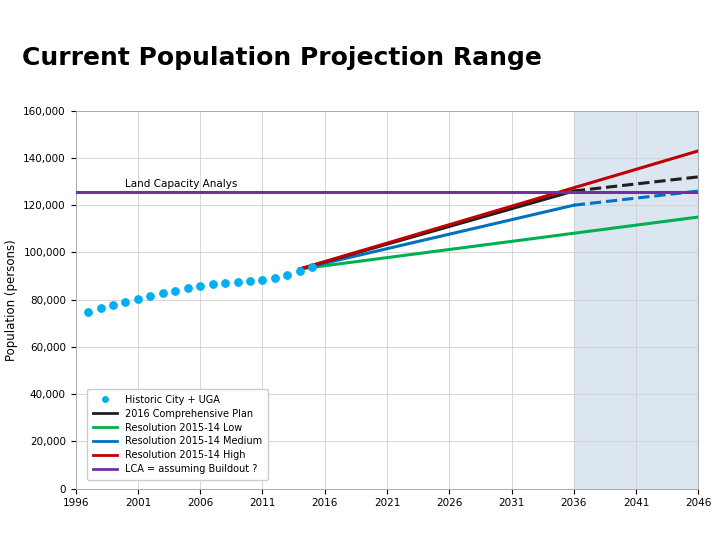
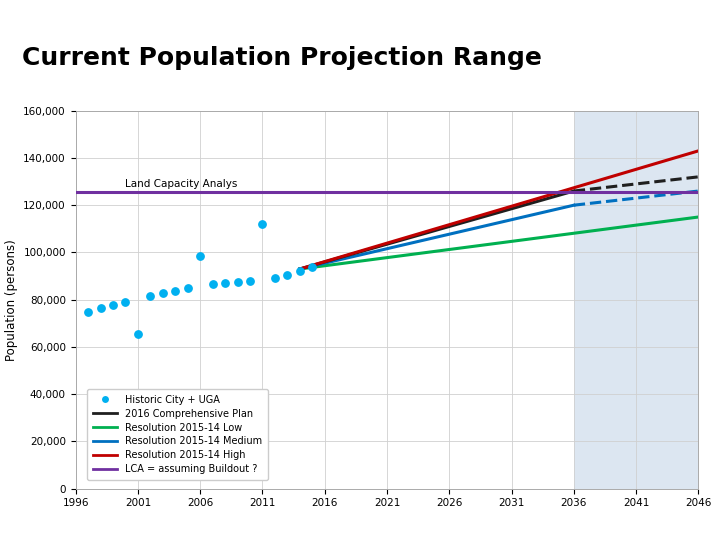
2001: 80,200 -> 65,500
2006: 85,800 -> 98,500
2011: 88,500 -> 112,000
